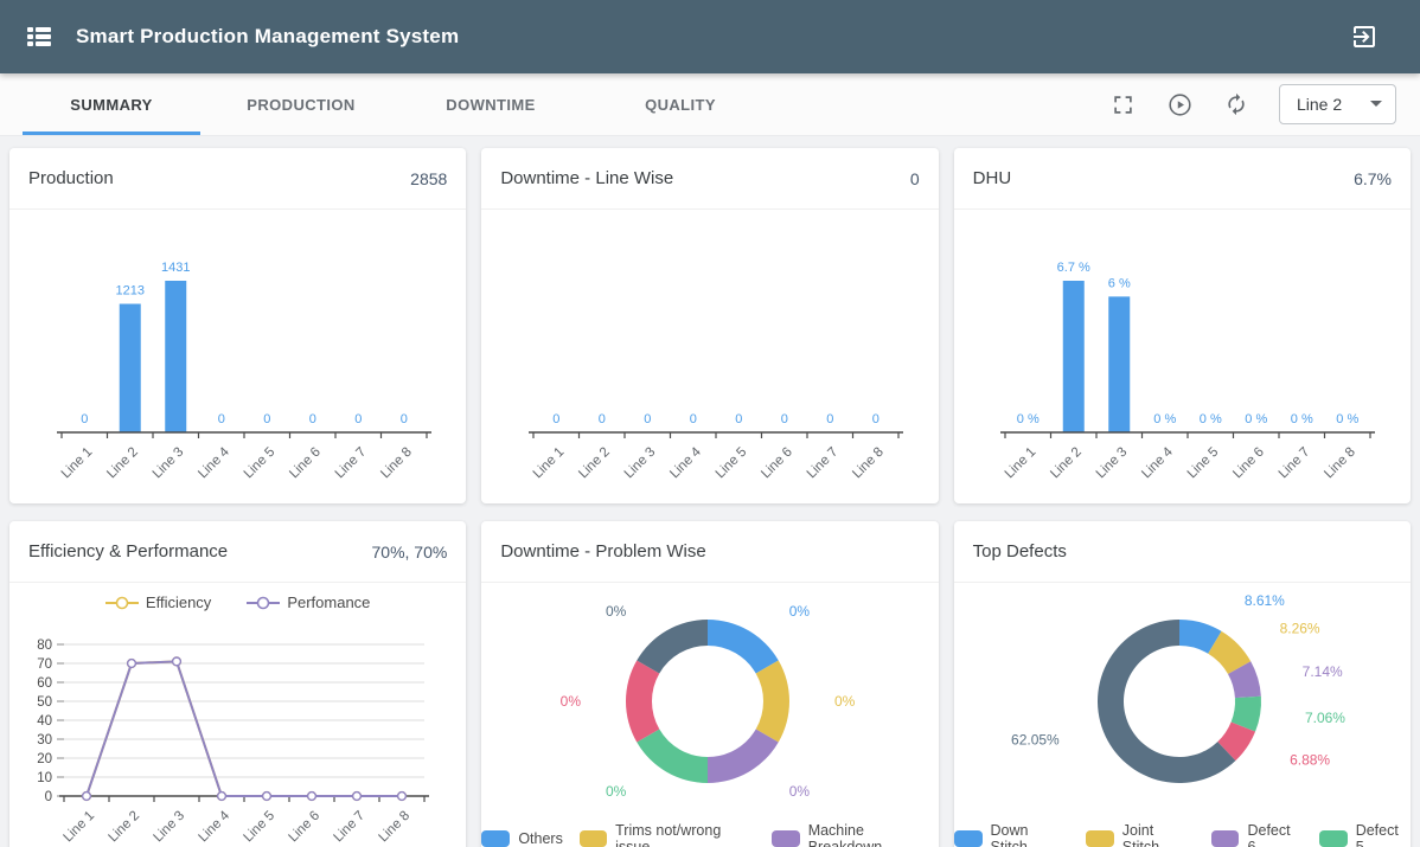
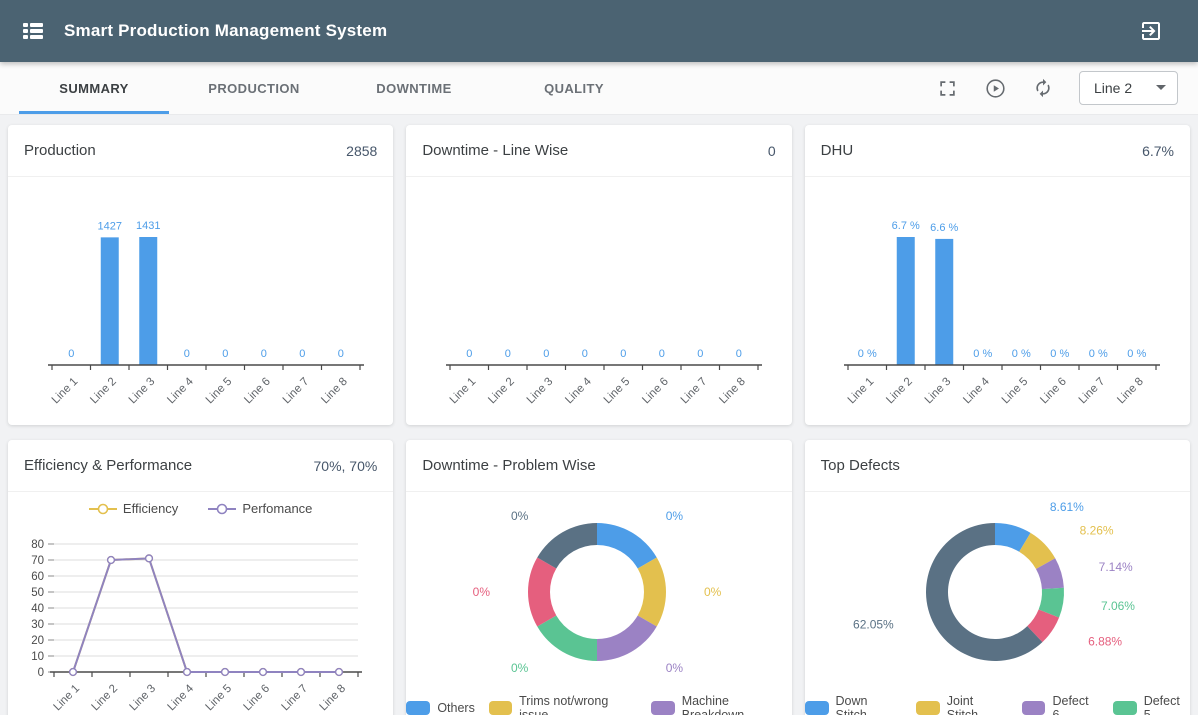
Production/Line 2: 1213 -> 1427
DHU/Line 3: 6 -> 6.6
